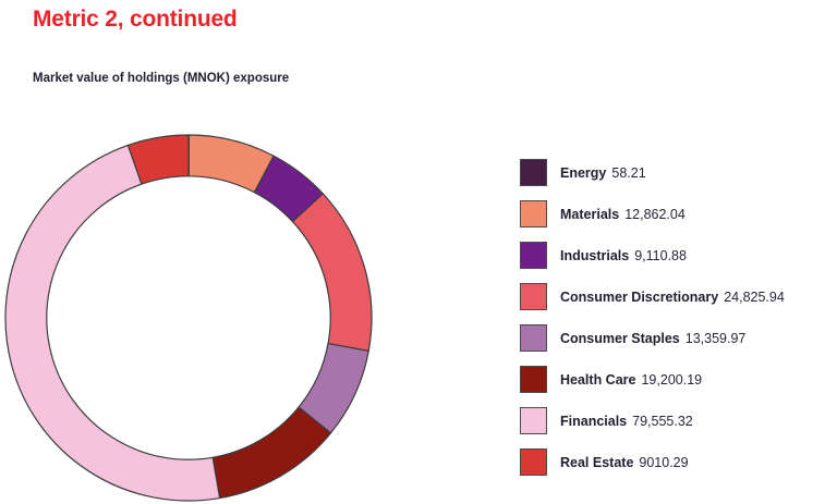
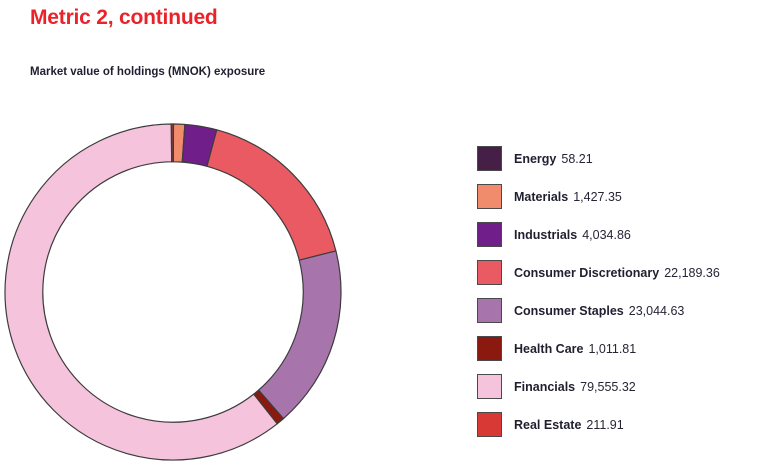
Materials: 12,862.04 -> 1,427.35
Industrials: 9,110.88 -> 4,034.86
Consumer Discretionary: 24,825.94 -> 22,189.36
Consumer Staples: 13,359.97 -> 23,044.63
Health Care: 19,200.19 -> 1,011.81
Real Estate: 9010.29 -> 211.91
